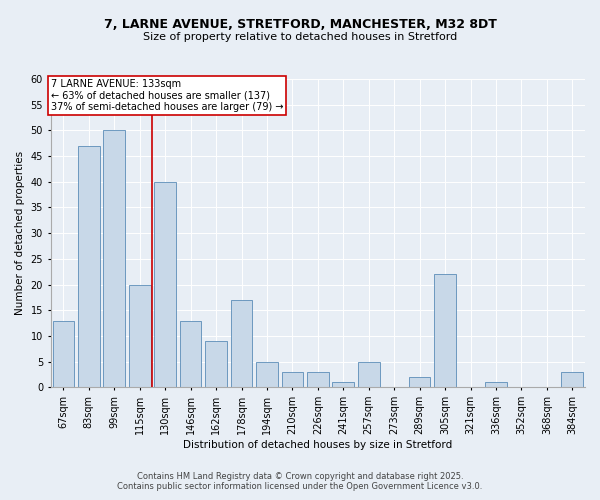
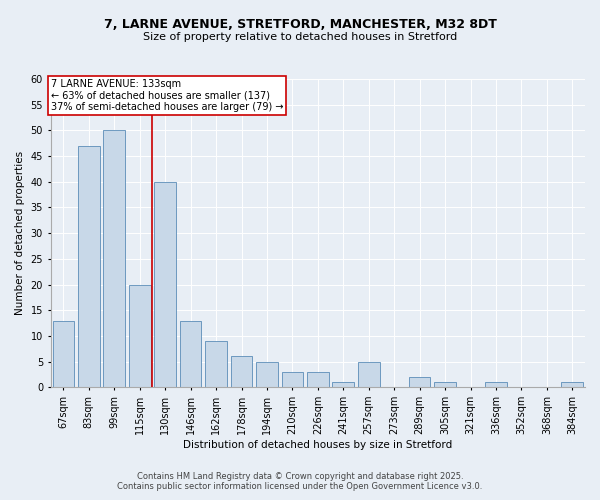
178sqm: 17 -> 6
305sqm: 22 -> 1
384sqm: 3 -> 1
